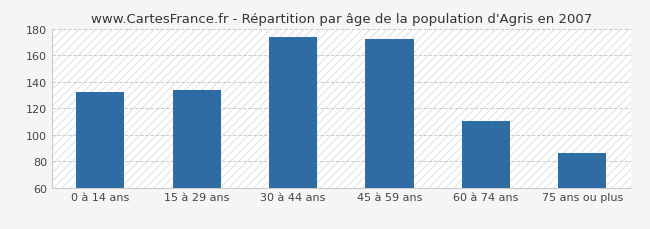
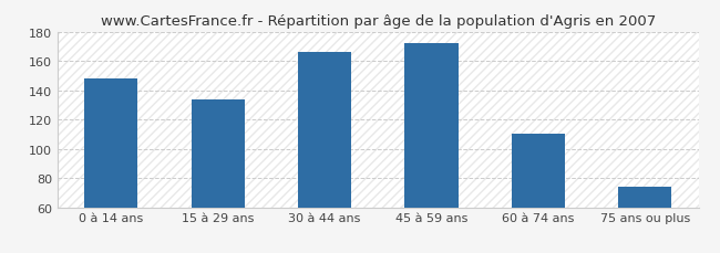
0 à 14 ans: 132 -> 148
30 à 44 ans: 174 -> 166
75 ans ou plus: 86 -> 74
